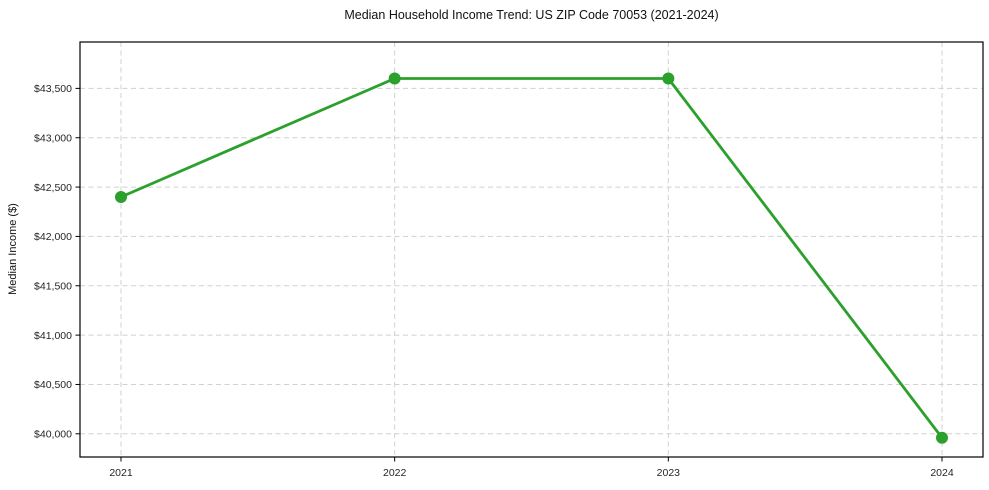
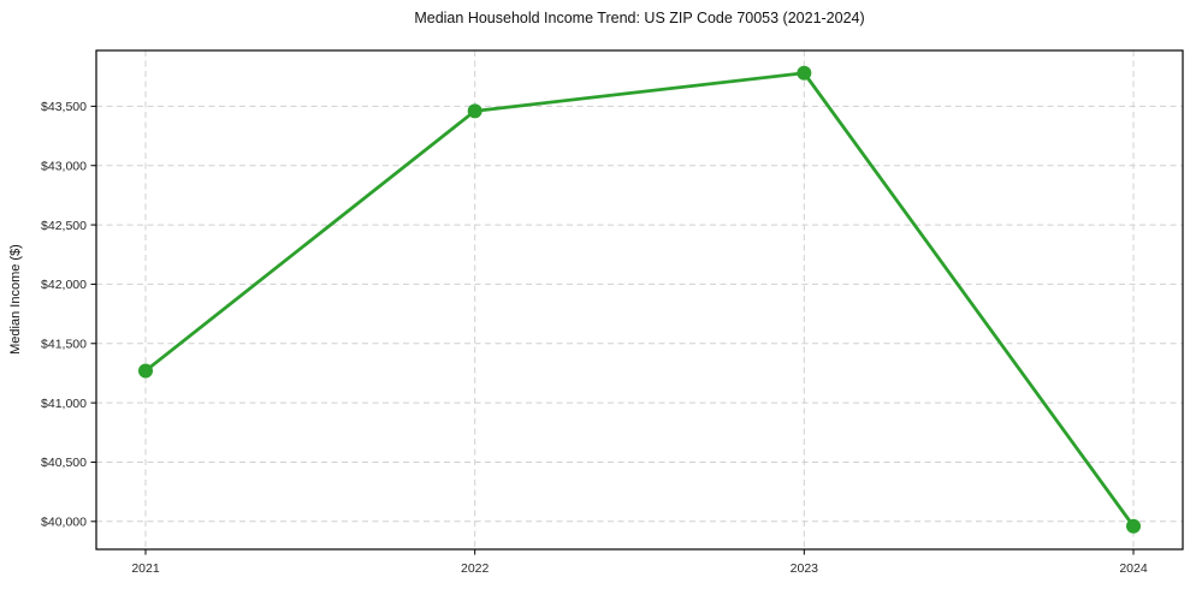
2021: $42400 -> $41300
2022: $43600 -> $43500
2023: $43600 -> $43800
